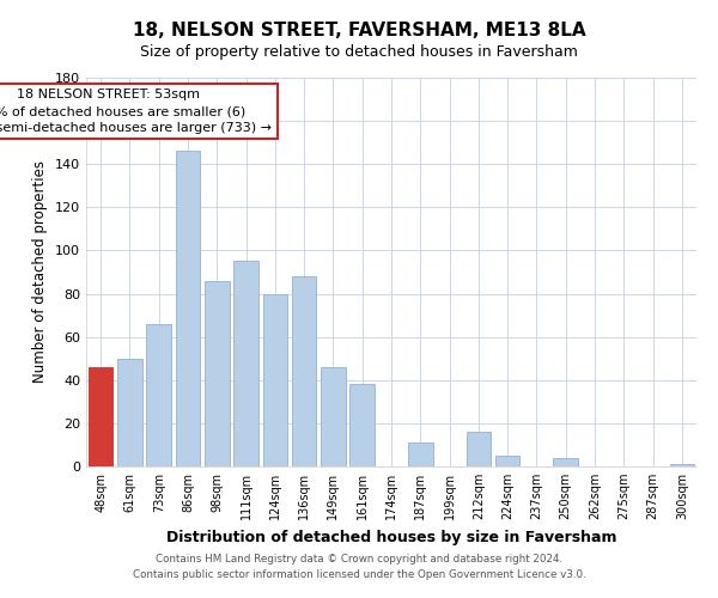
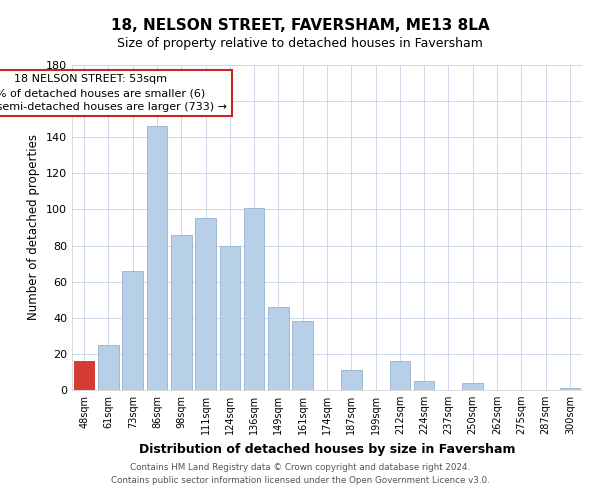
48sqm: 46 -> 16
61sqm: 50 -> 25
136sqm: 88 -> 101
